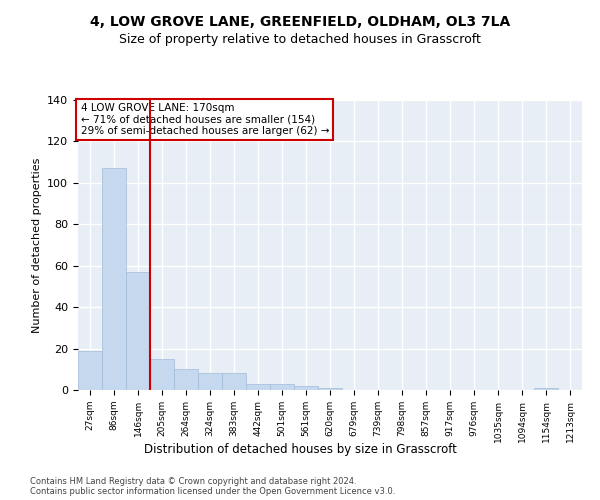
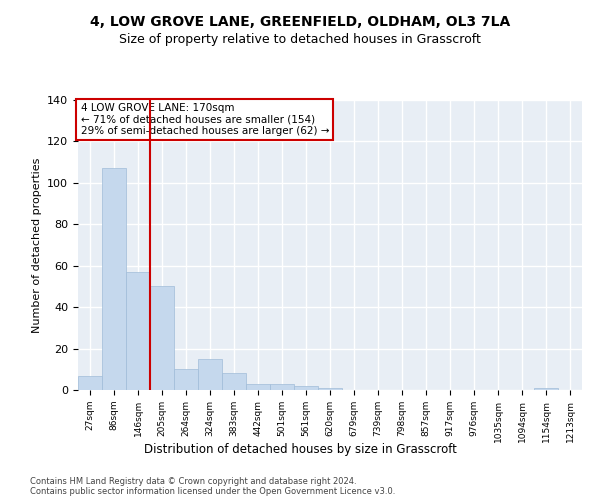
27sqm: 19 -> 7
205sqm: 15 -> 50
324sqm: 8 -> 15
